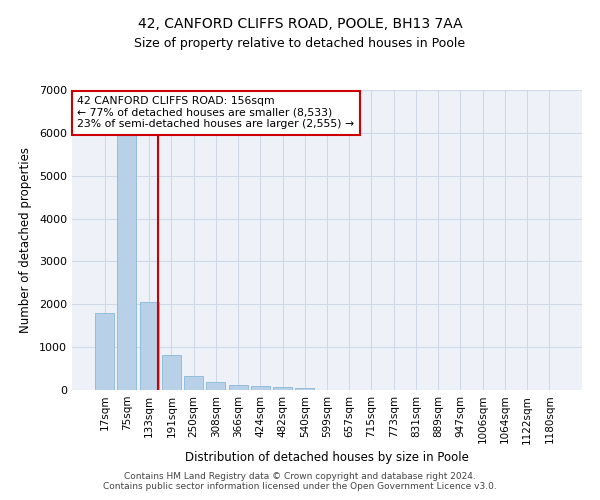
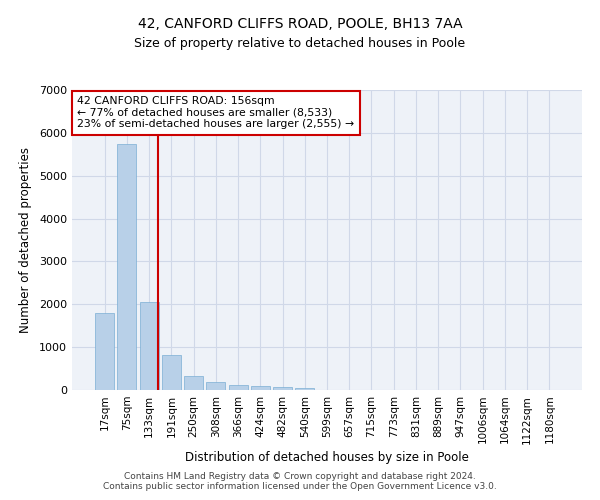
75sqm: 6000 -> 5750
